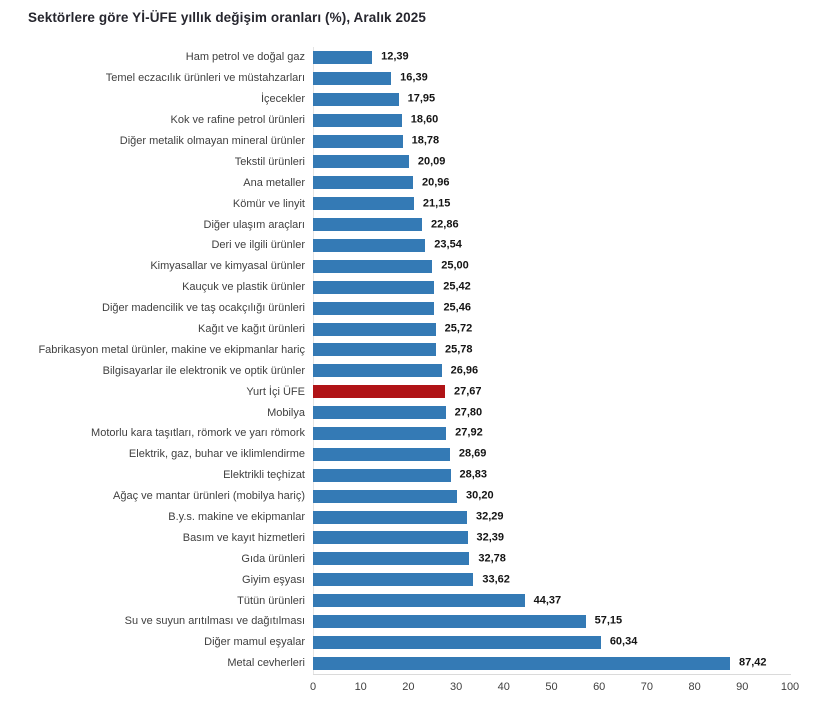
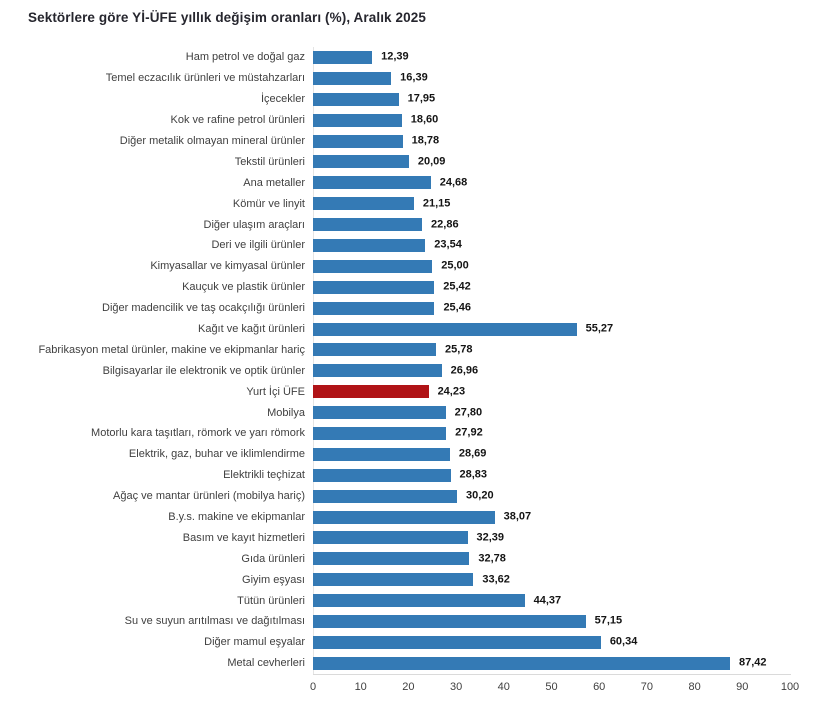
Ana metaller: 20,96 -> 24,68
Kağıt ve kağıt ürünleri: 25,72 -> 55,27
Yurt İçi ÜFE: 27,67 -> 24,23
B.y.s. makine ve ekipmanlar: 32,29 -> 38,07
